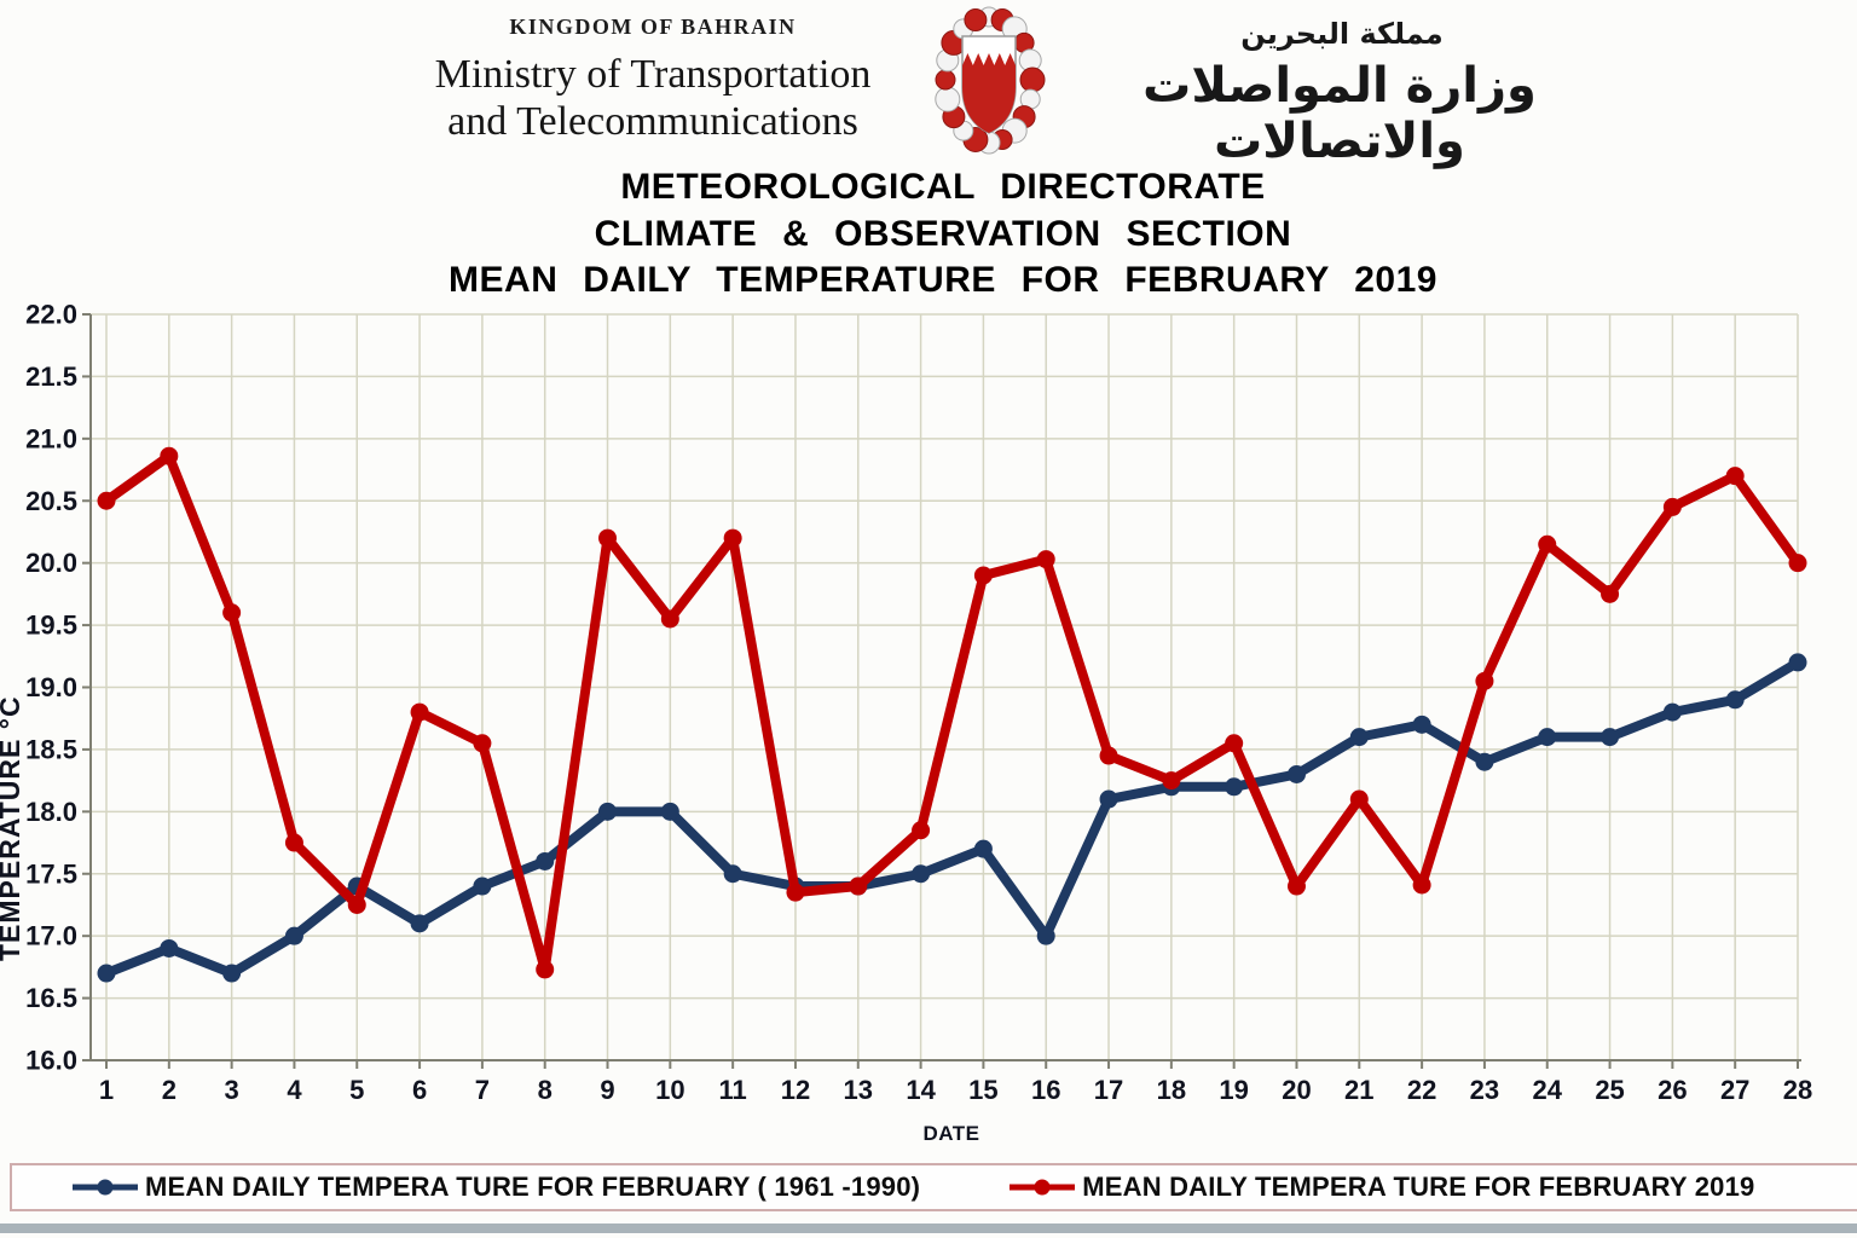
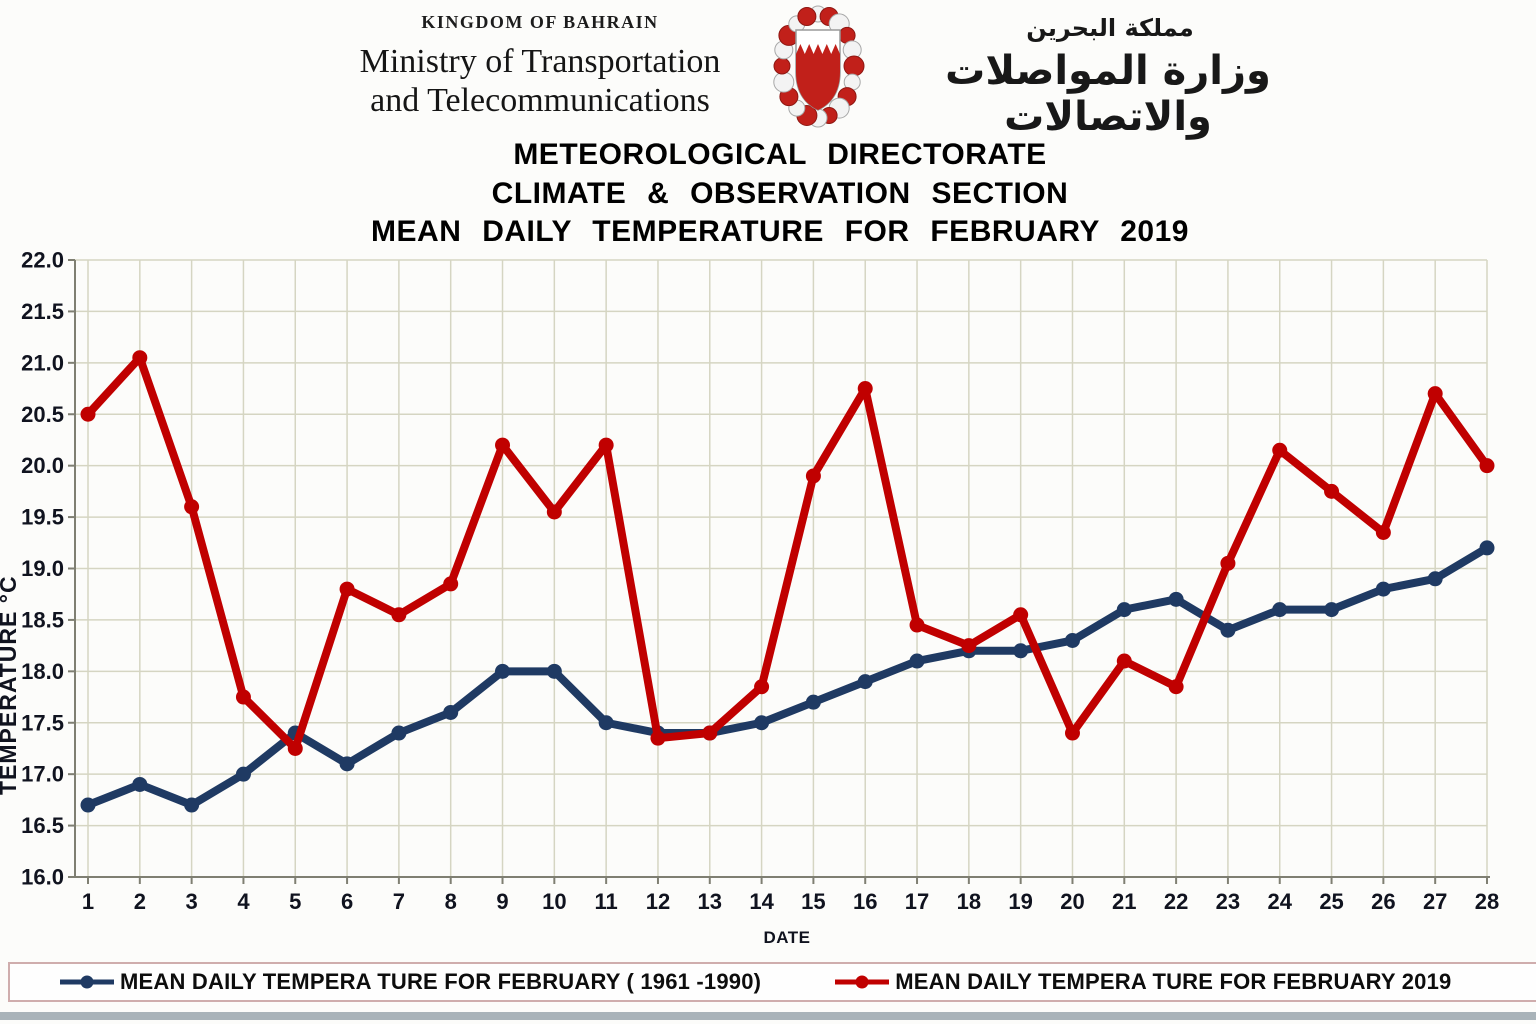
MEAN DAILY TEMPERA TURE FOR FEBRUARY 2019/2: 20.86 -> 21.05
MEAN DAILY TEMPERA TURE FOR FEBRUARY 2019/8: 16.73 -> 18.85
MEAN DAILY TEMPERA TURE FOR FEBRUARY ( 1961 -1990)/16: 17.0 -> 17.9
MEAN DAILY TEMPERA TURE FOR FEBRUARY 2019/16: 20.03 -> 20.75
MEAN DAILY TEMPERA TURE FOR FEBRUARY 2019/22: 17.41 -> 17.85
MEAN DAILY TEMPERA TURE FOR FEBRUARY 2019/26: 20.45 -> 19.35
